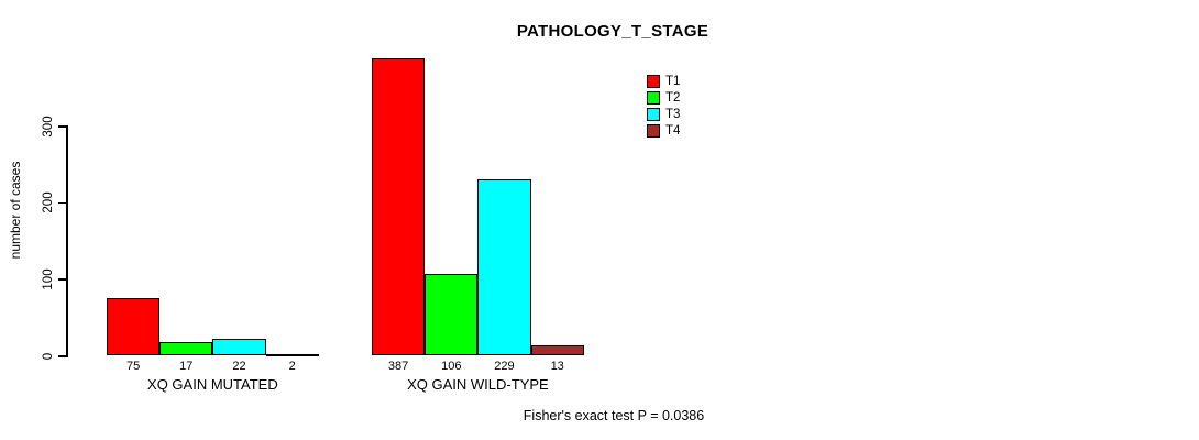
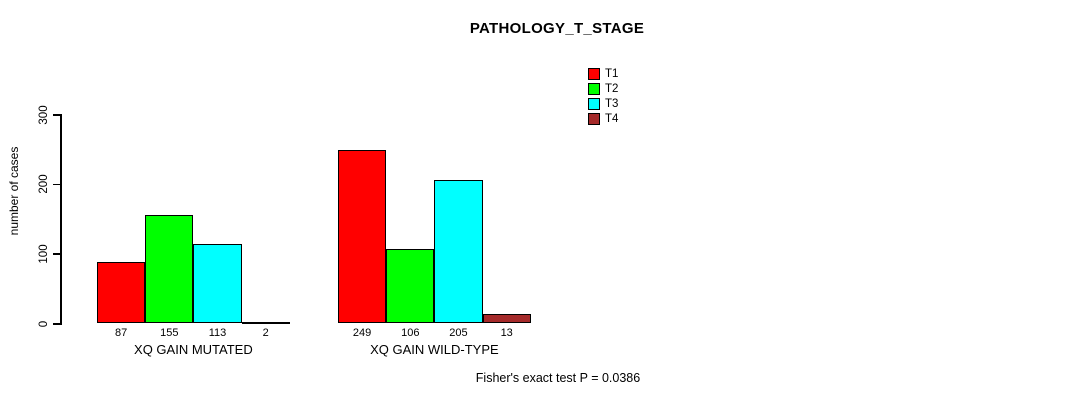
T1/XQ GAIN MUTATED: 75 -> 87
T2/XQ GAIN MUTATED: 17 -> 155
T3/XQ GAIN MUTATED: 22 -> 113
T1/XQ GAIN WILD-TYPE: 387 -> 249
T3/XQ GAIN WILD-TYPE: 229 -> 205
